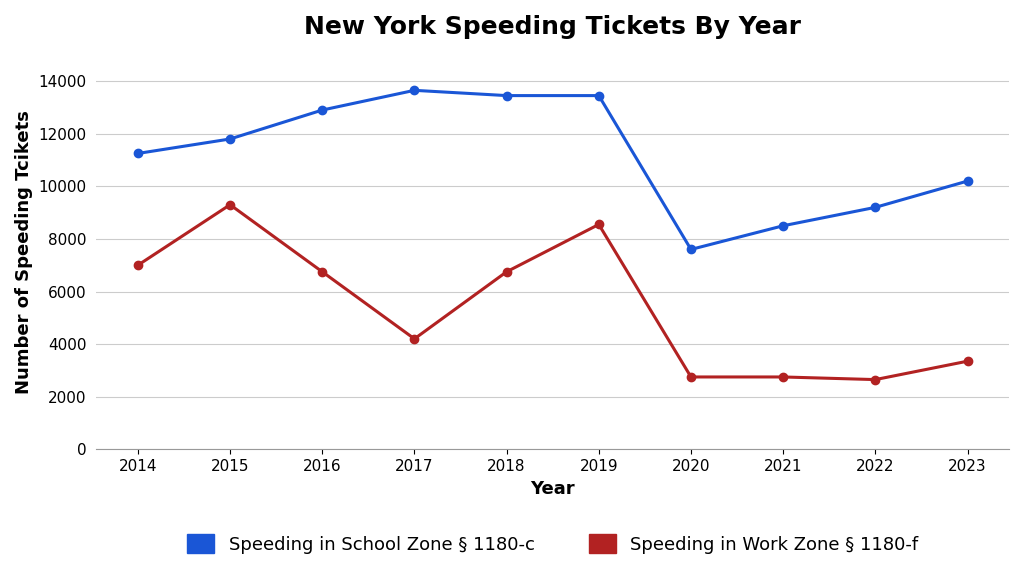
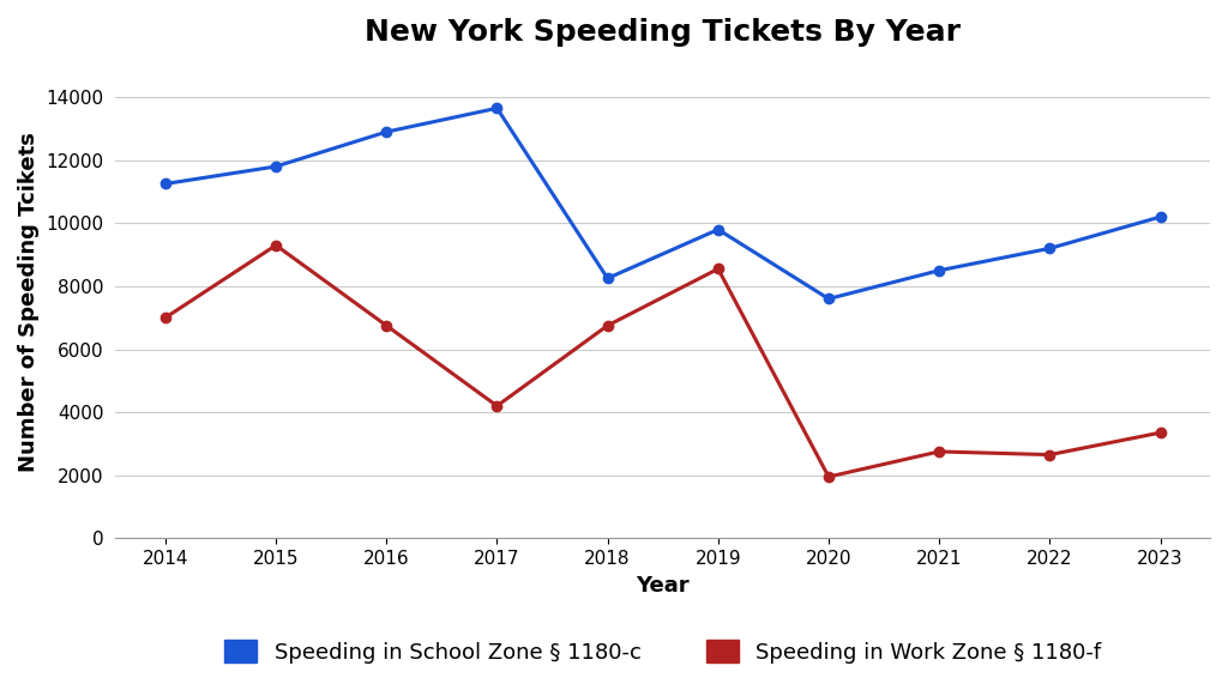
Speeding in School Zone § 1180-c/2018: 13450 -> 8250
Speeding in School Zone § 1180-c/2019: 13450 -> 9800
Speeding in Work Zone § 1180-f/2020: 2750 -> 1950
